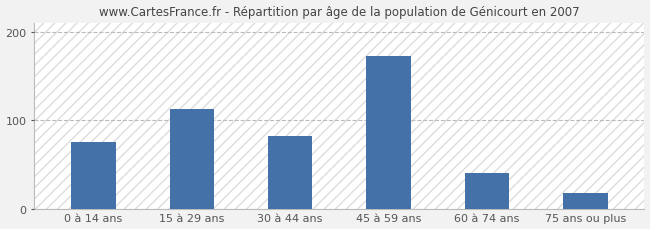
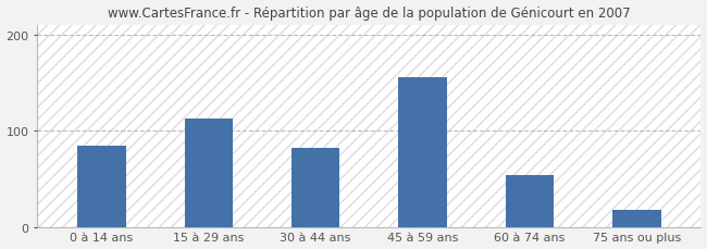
0 à 14 ans: 75 -> 84
45 à 59 ans: 172 -> 156
60 à 74 ans: 40 -> 54
